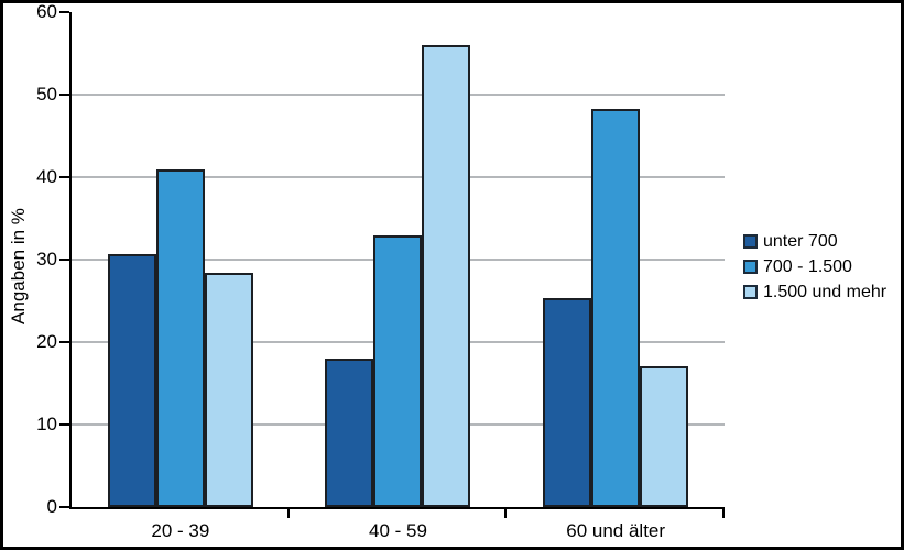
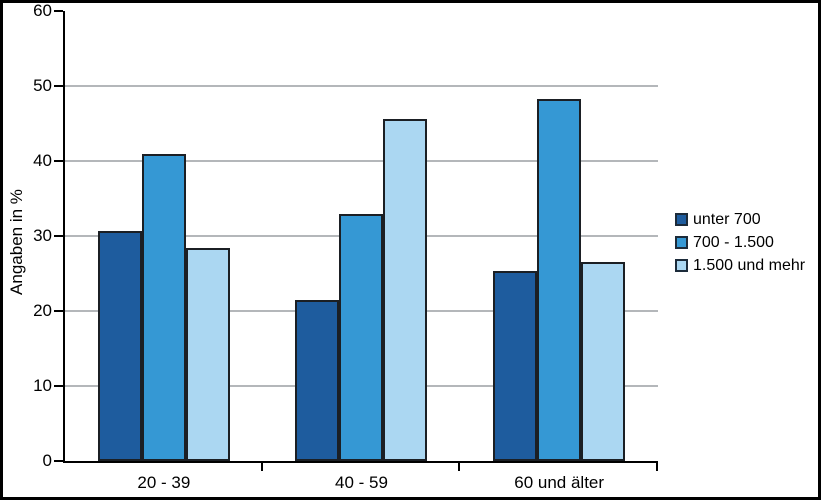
unter 700/40 - 59: 18 -> 22
1.500 und mehr/40 - 59: 56 -> 46
1.500 und mehr/60 und älter: 17 -> 26
